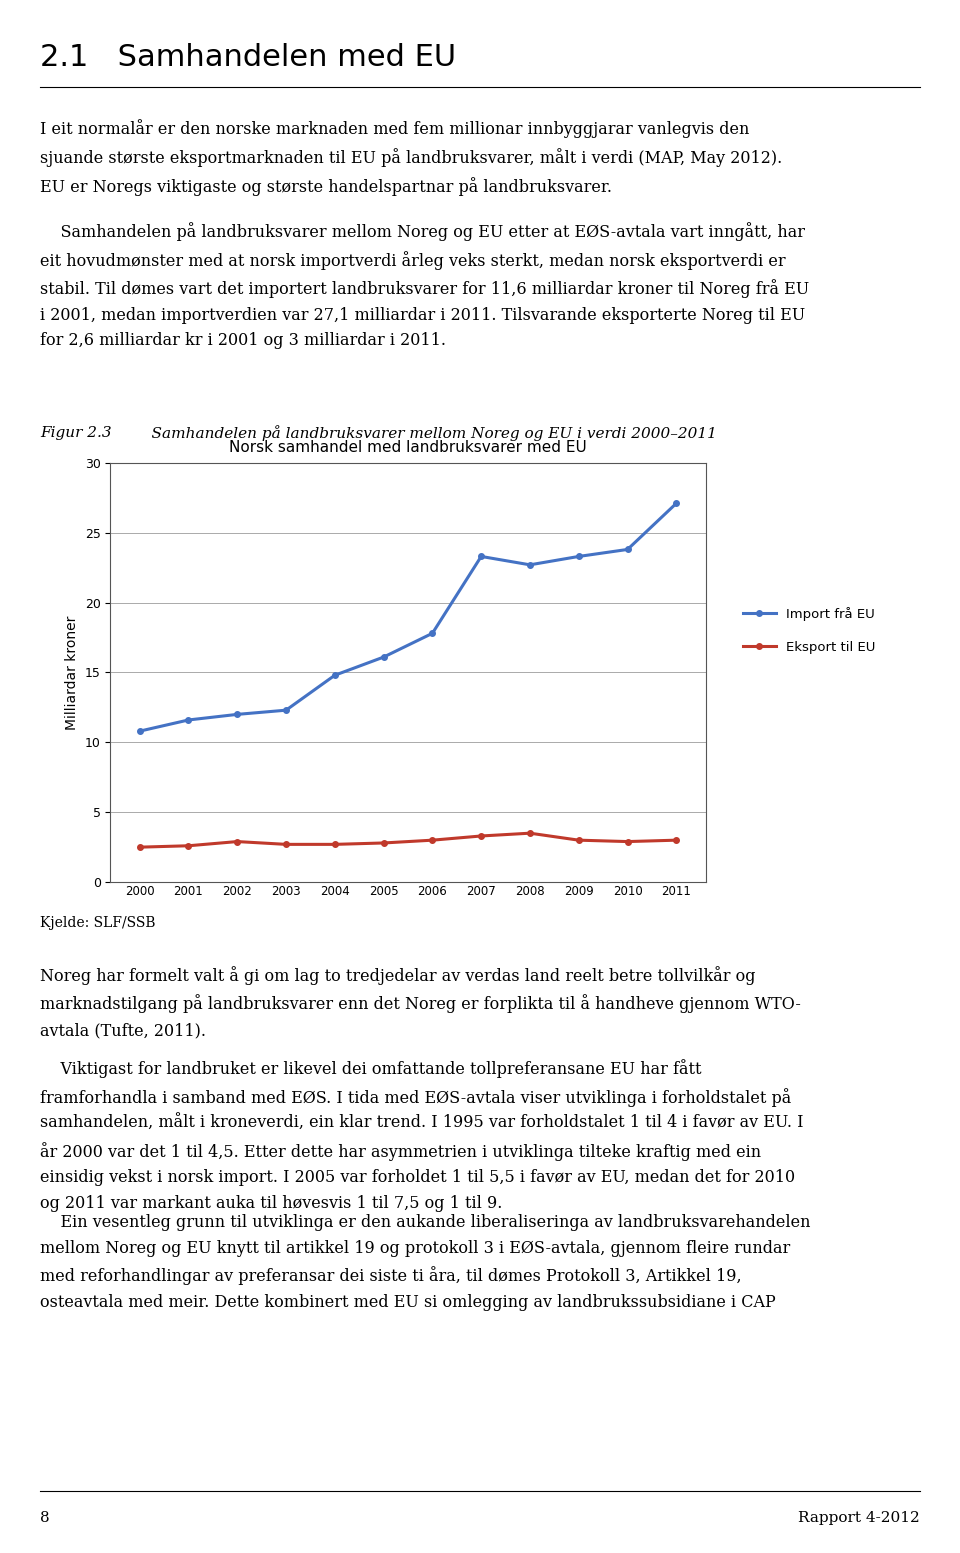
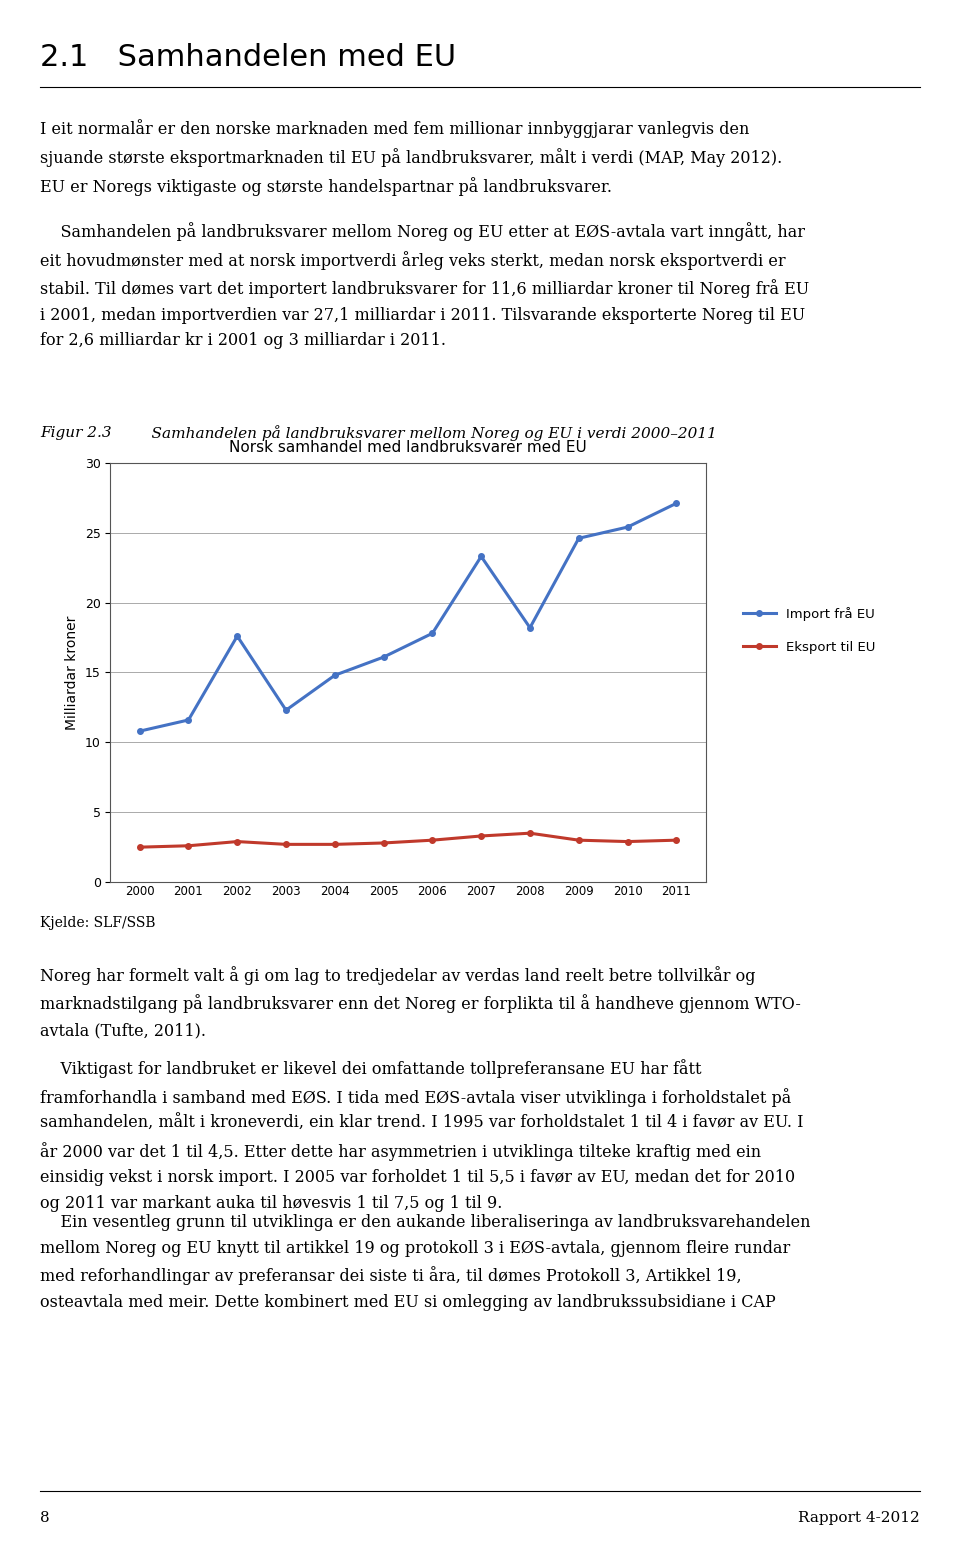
Import frå EU/2002: 12.0 -> 17.6
Import frå EU/2008: 22.7 -> 18.2
Import frå EU/2009: 23.3 -> 24.6
Import frå EU/2010: 23.8 -> 25.4
